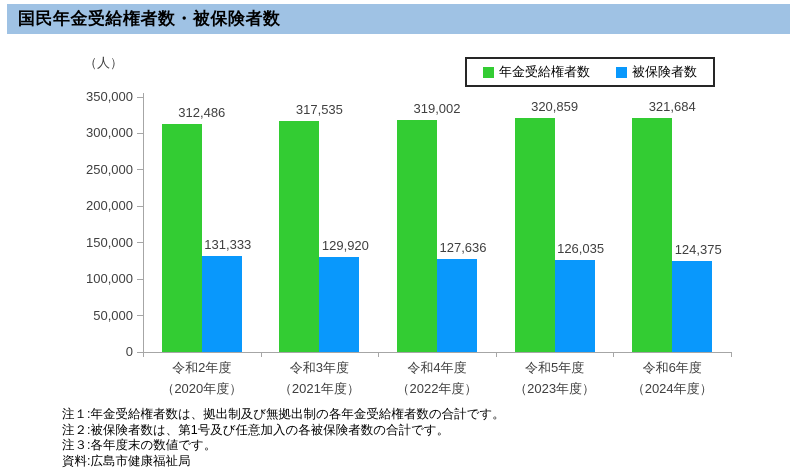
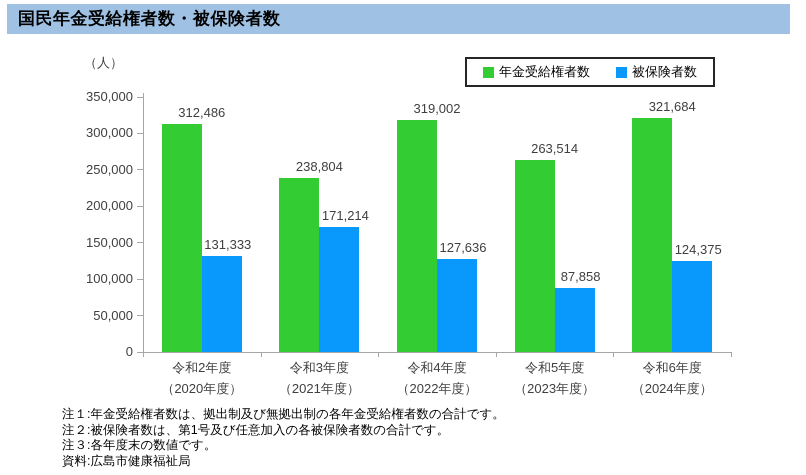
年金受給権者数/令和3年度: 317,535 -> 238,804
被保険者数/令和3年度: 129,920 -> 171,214
年金受給権者数/令和5年度: 320,859 -> 263,514
被保険者数/令和5年度: 126,035 -> 87,858
